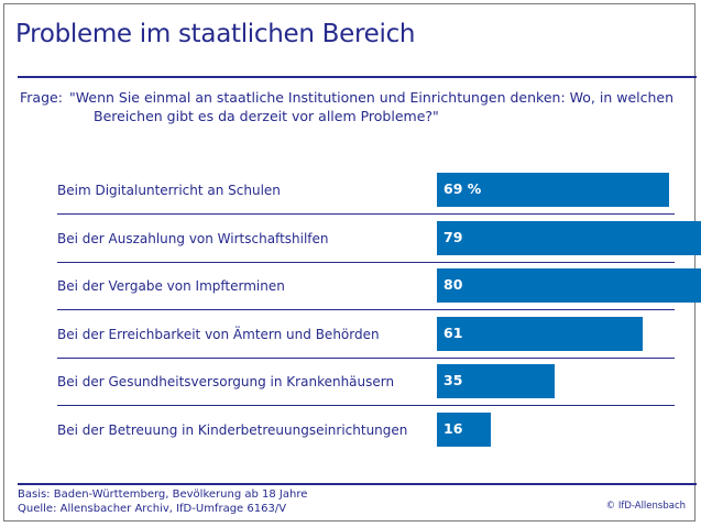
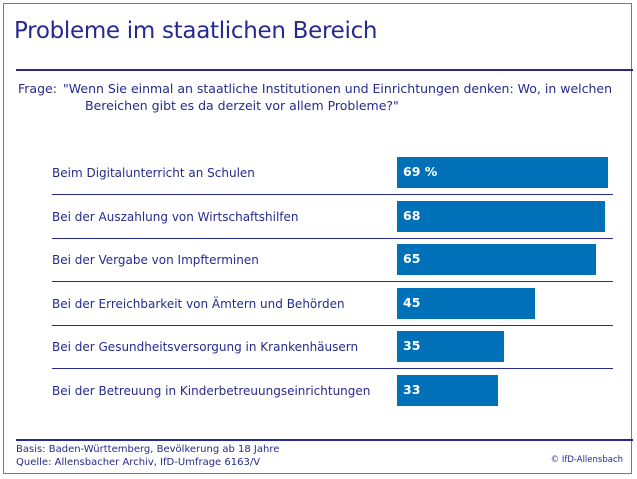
Bei der Auszahlung von Wirtschaftshilfen: 79 -> 68
Bei der Vergabe von Impfterminen: 80 -> 65
Bei der Erreichbarkeit von Ämtern und Behörden: 61 -> 45
Bei der Betreuung in Kinderbetreuungseinrichtungen: 16 -> 33
